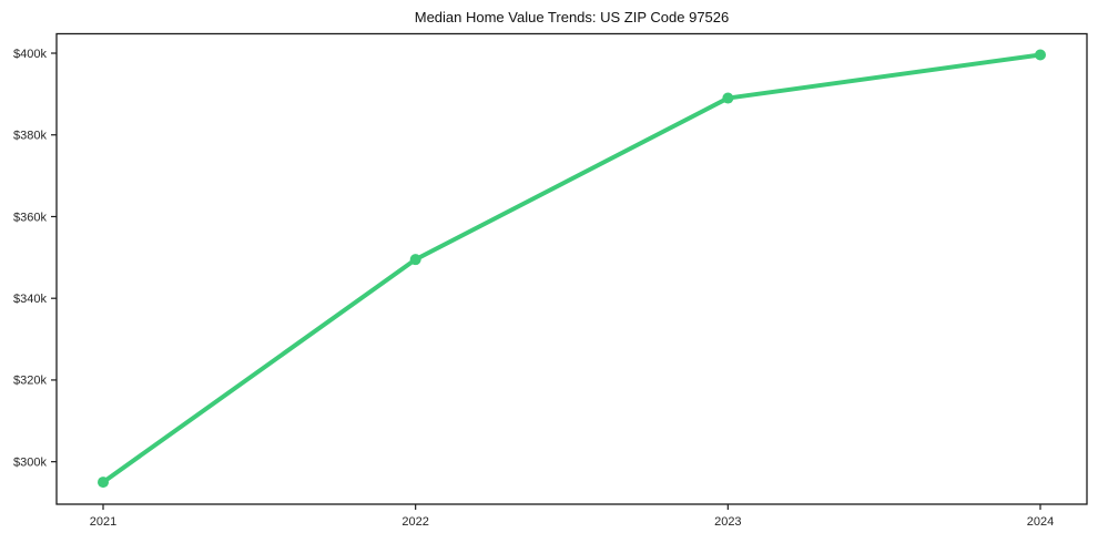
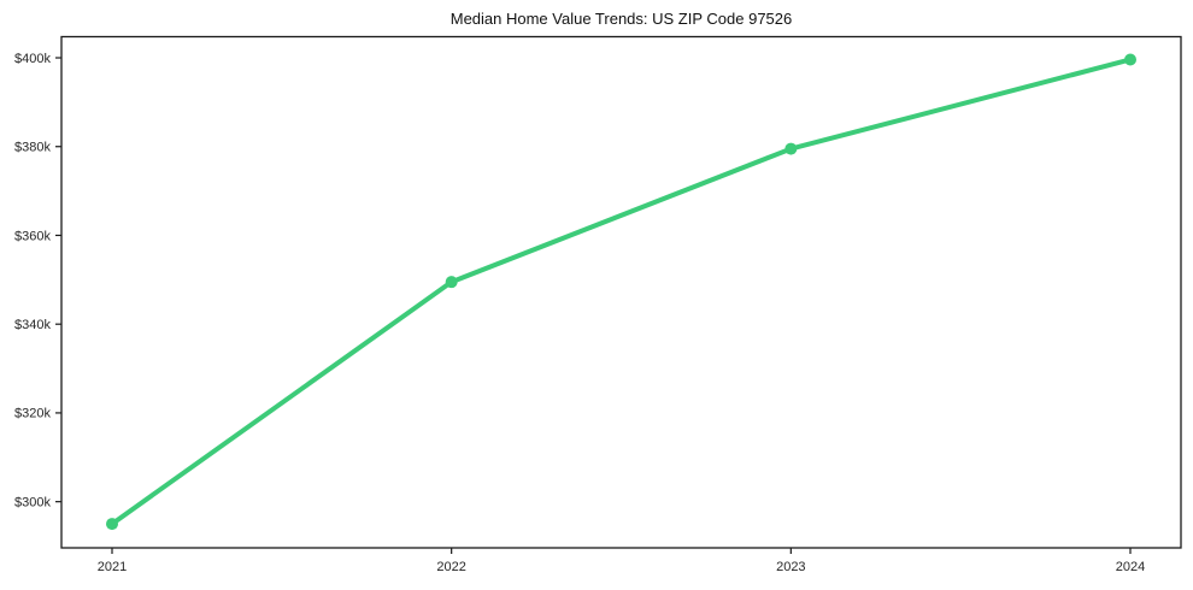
2023: $389k -> $380k
